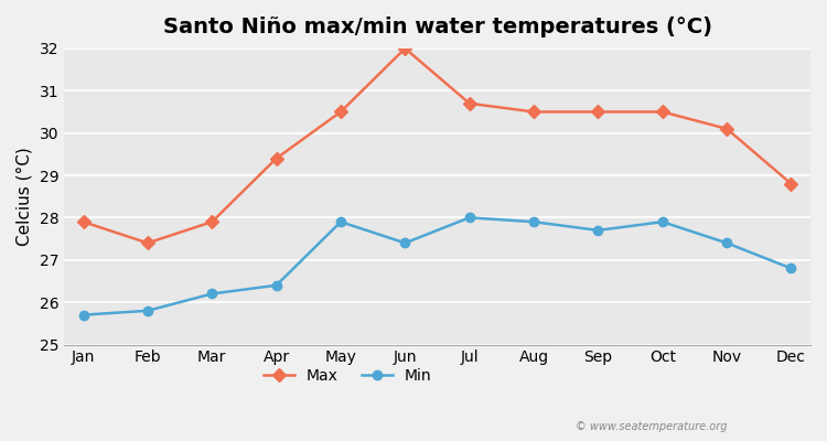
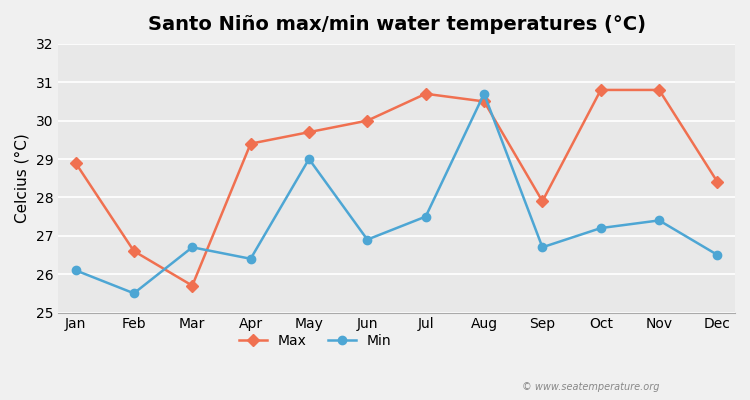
Max/Jan: 27.9 -> 28.9
Min/Jan: 25.7 -> 26.1
Max/Feb: 27.4 -> 26.6
Min/Feb: 25.8 -> 25.5
Max/Mar: 27.9 -> 25.7
Min/Mar: 26.2 -> 26.7
Max/May: 30.5 -> 29.7
Min/May: 27.9 -> 29.0
Max/Jun: 32.0 -> 30.0
Min/Jun: 27.4 -> 26.9
Min/Jul: 28.0 -> 27.5
Min/Aug: 27.9 -> 30.7
Max/Sep: 30.5 -> 27.9
Min/Sep: 27.7 -> 26.7
Max/Oct: 30.5 -> 30.8
Min/Oct: 27.9 -> 27.2
Max/Nov: 30.1 -> 30.8
Max/Dec: 28.8 -> 28.4
Min/Dec: 26.8 -> 26.5
